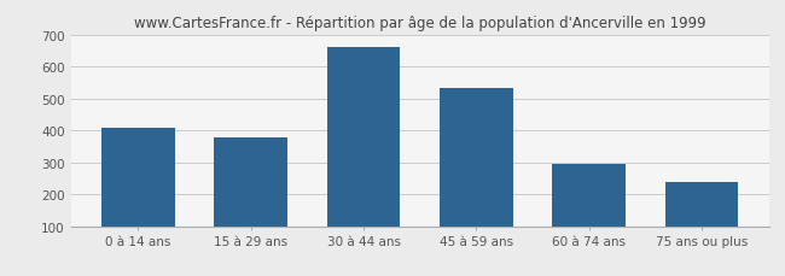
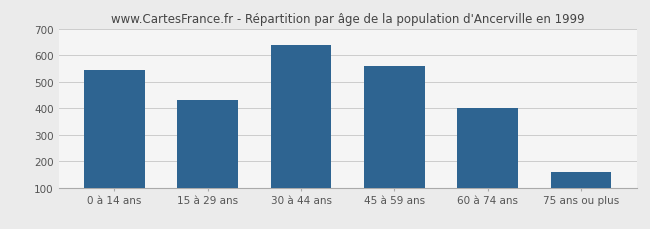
0 à 14 ans: 410 -> 543
15 à 29 ans: 380 -> 433
30 à 44 ans: 660 -> 638
45 à 59 ans: 535 -> 558
60 à 74 ans: 295 -> 400
75 ans ou plus: 240 -> 160
